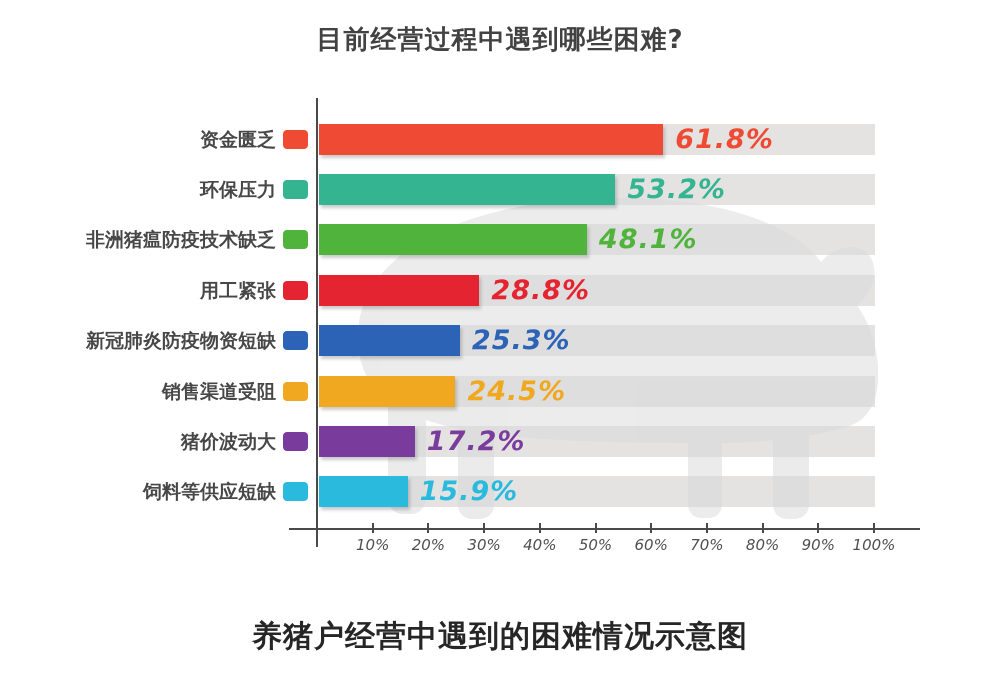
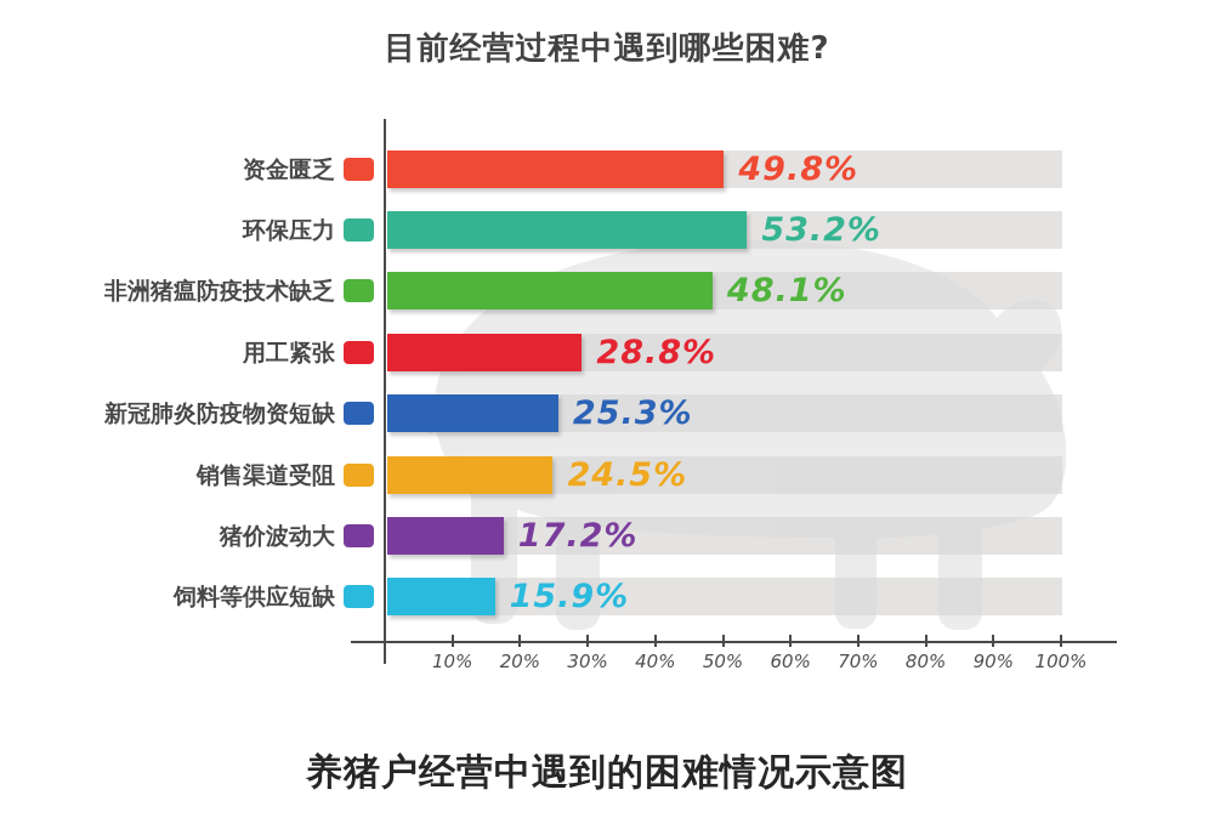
资金匮乏: 61.8% -> 49.8%
